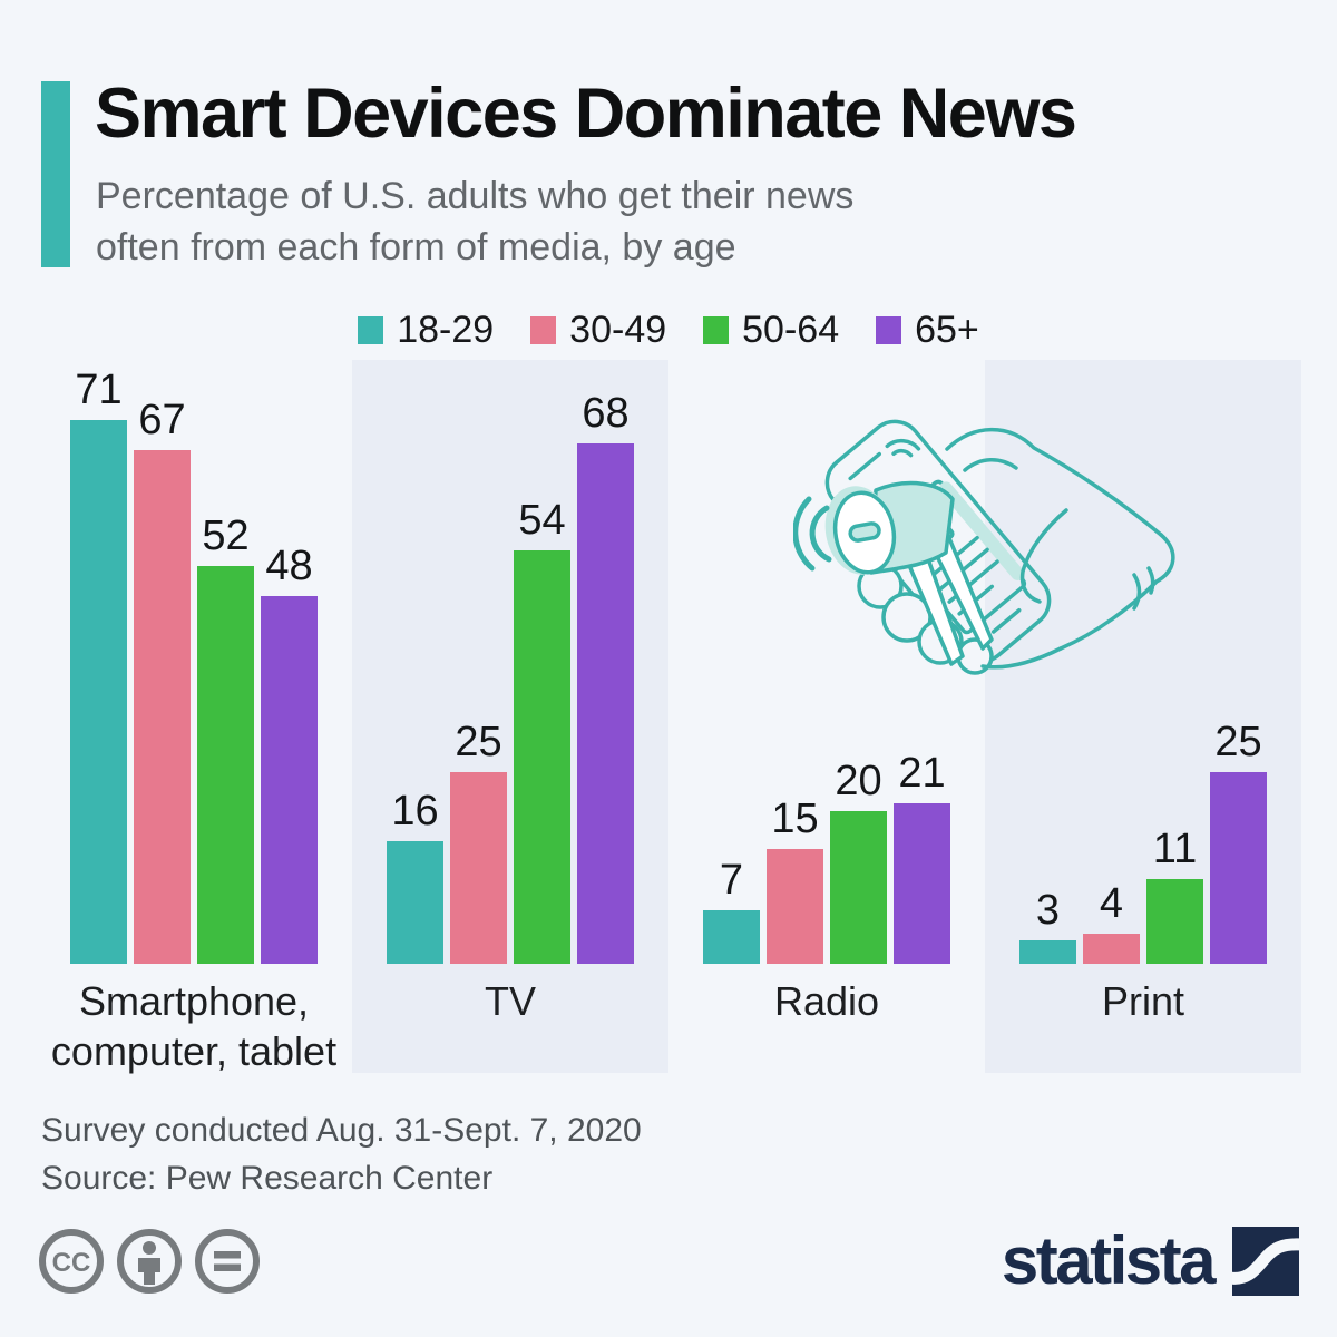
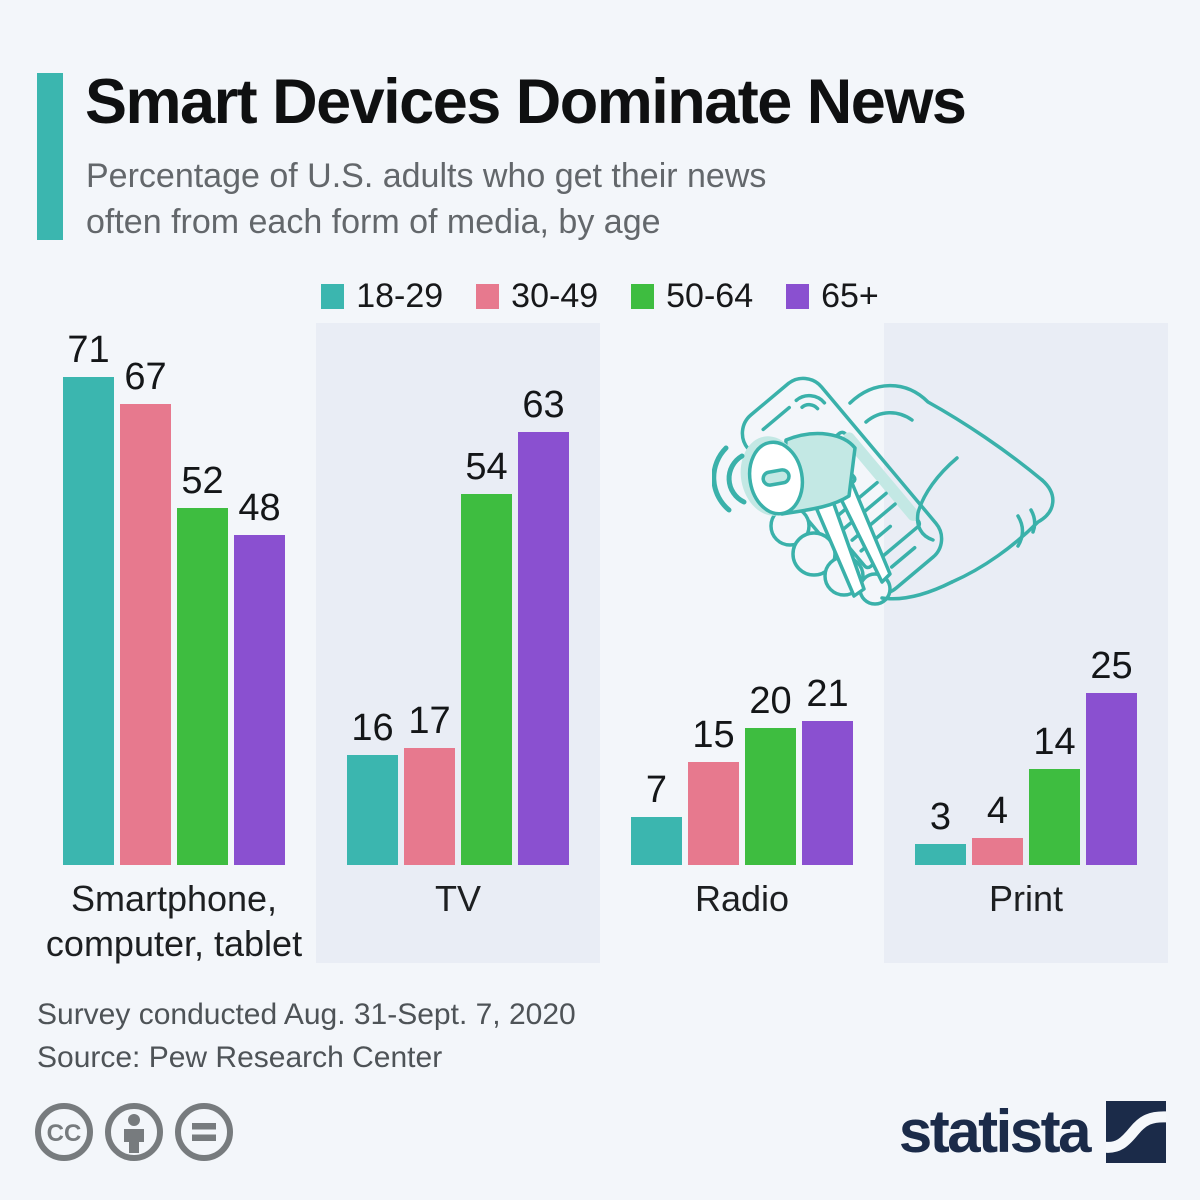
30-49/TV: 25 -> 17
65+/TV: 68 -> 63
50-64/Print: 11 -> 14
